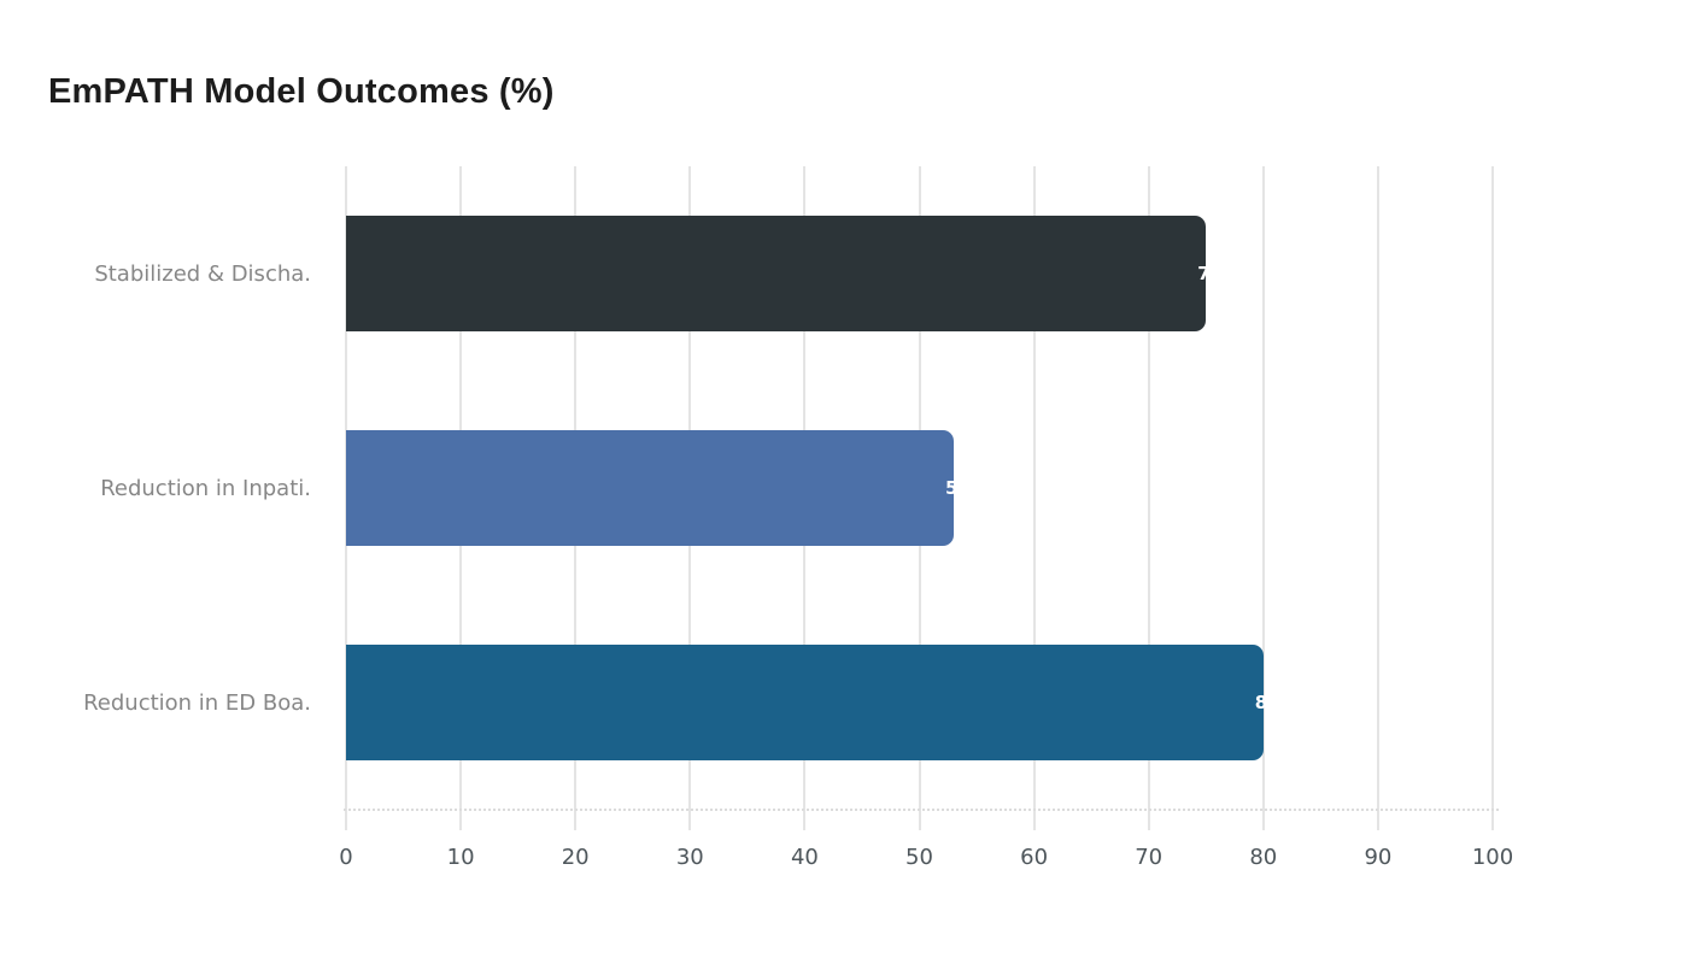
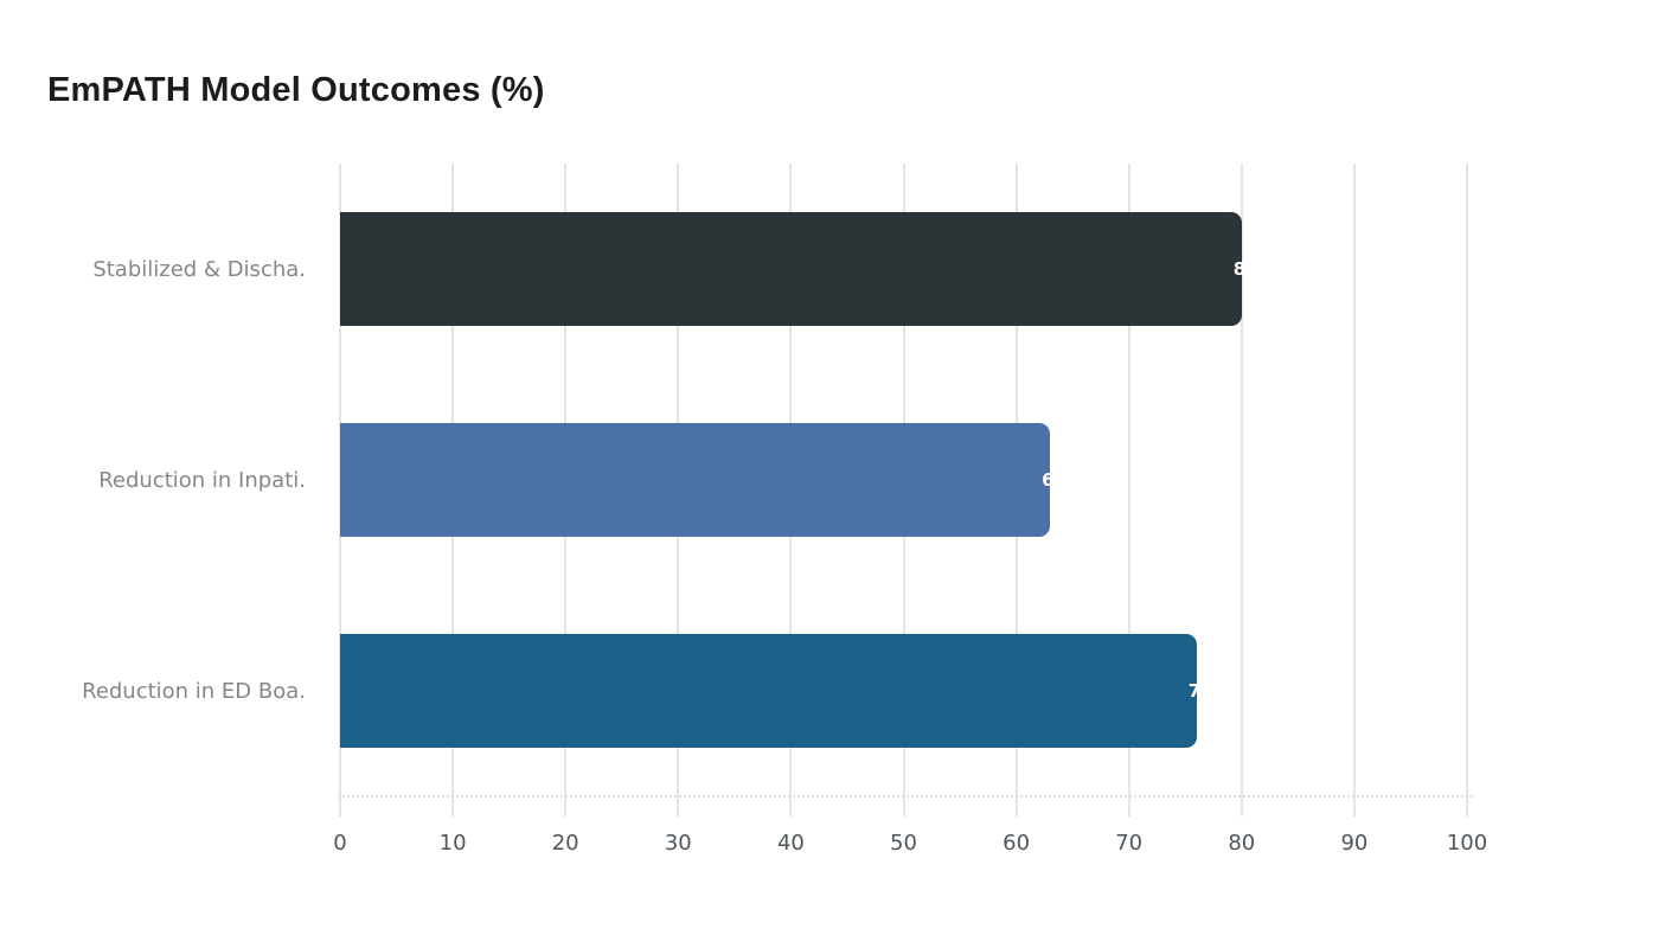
Stabilized & Discha.: 75 -> 80
Reduction in Inpati.: 53 -> 63
Reduction in ED Boa.: 80 -> 76
